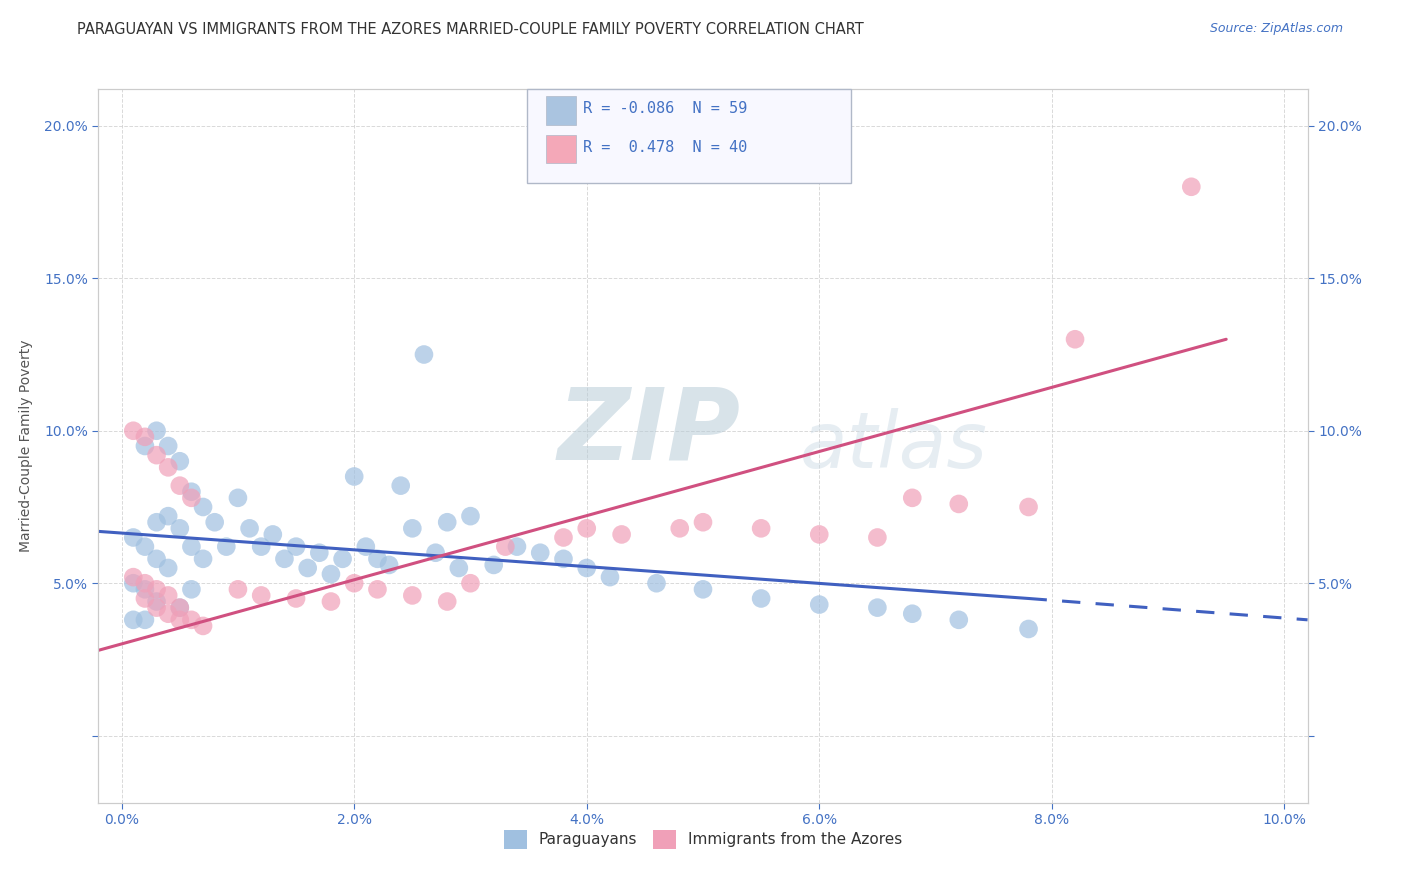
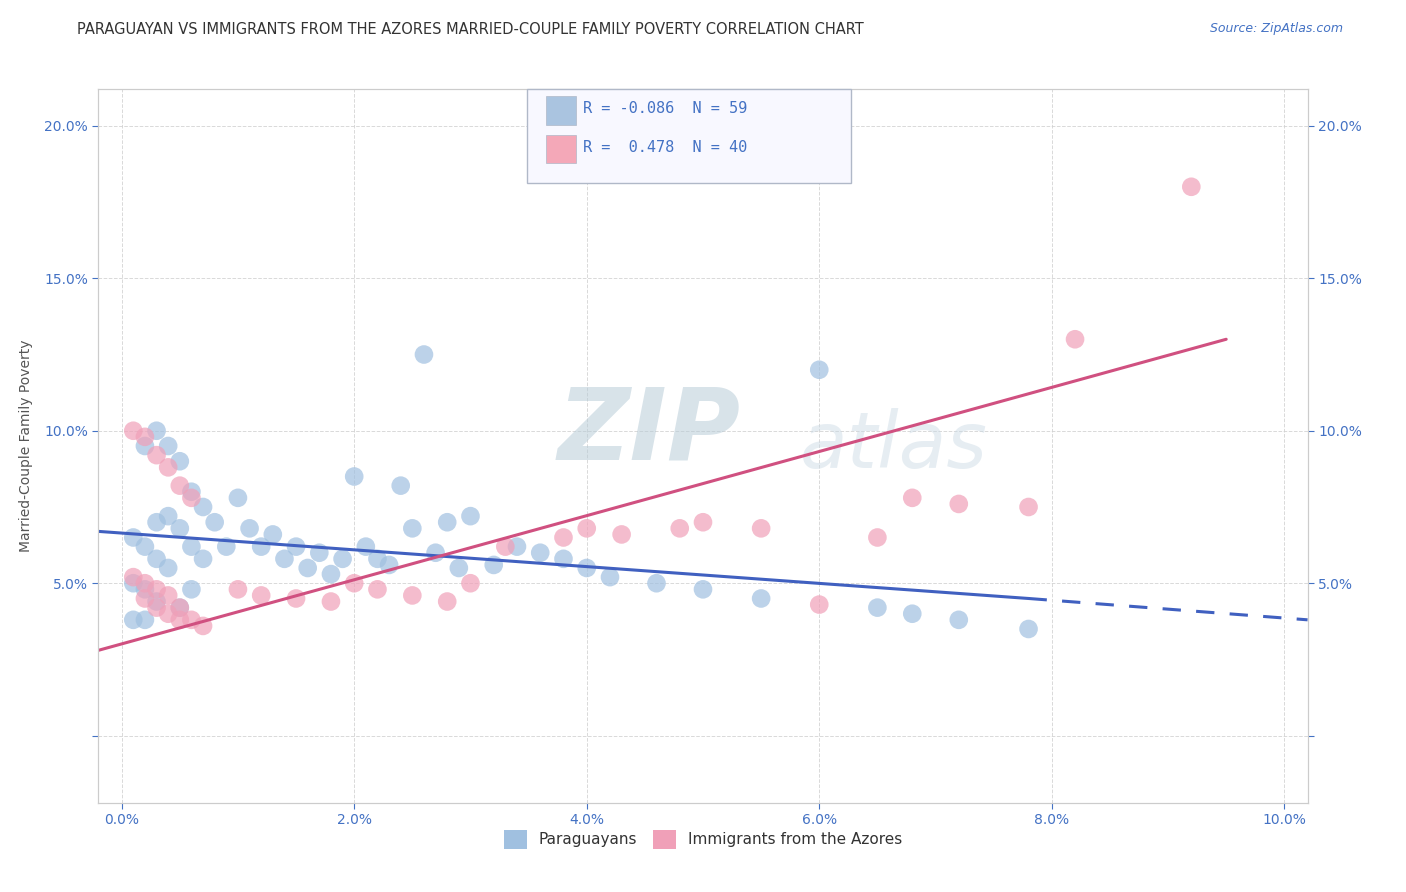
Paraguayans/6.0%: 4.3% -> 12.0%
Immigrants from the Azores/6.0%: 6.6% -> 4.3%
